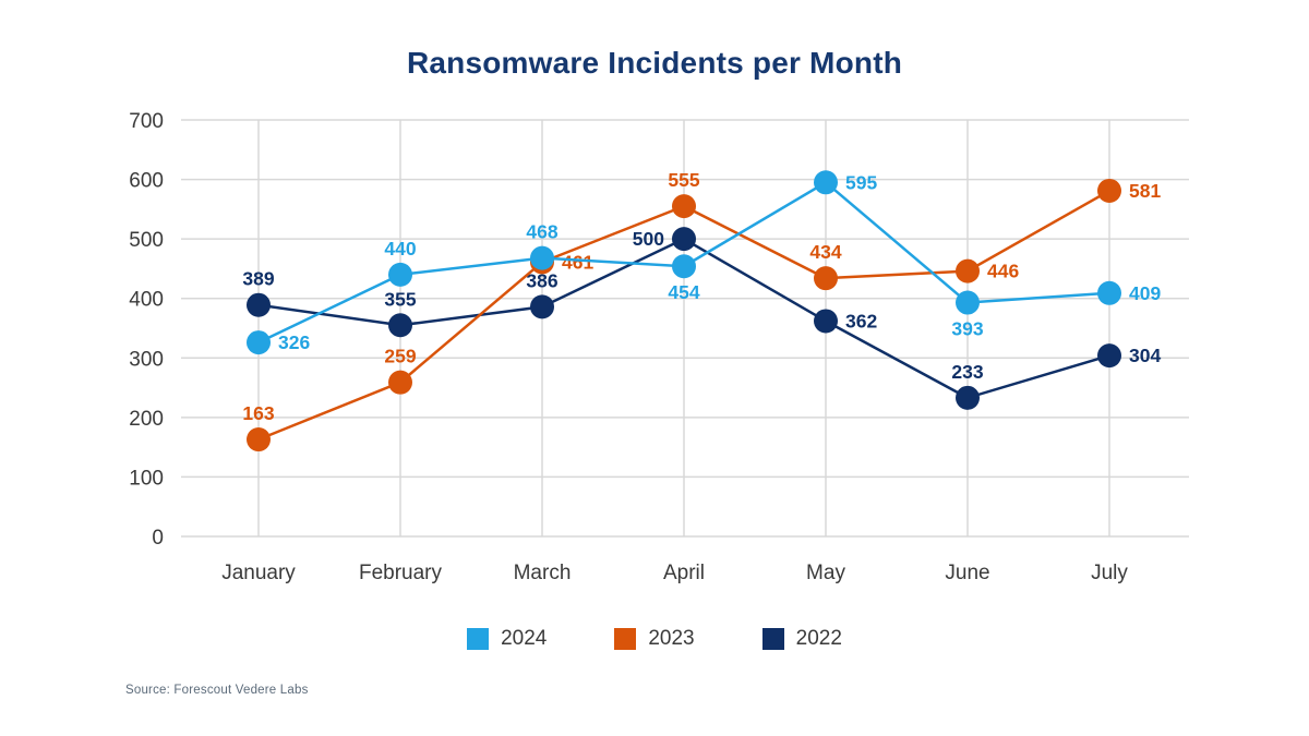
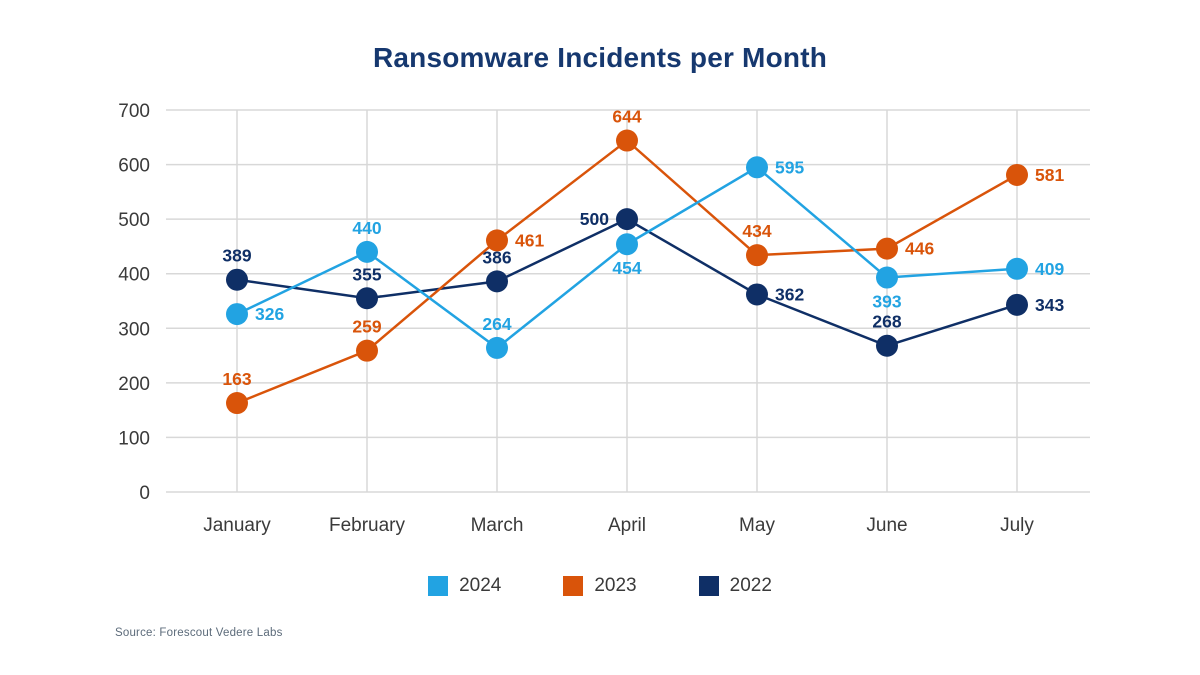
2024/March: 468 -> 264
2023/April: 555 -> 644
2022/June: 233 -> 268
2022/July: 304 -> 343
